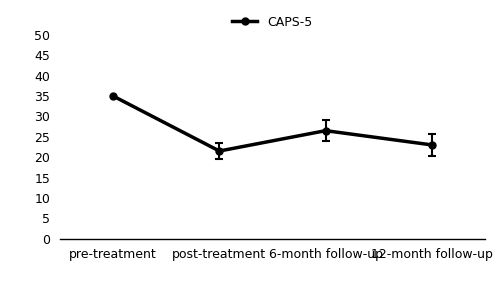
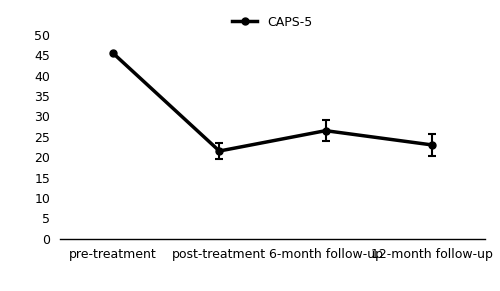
pre-treatment: 35.0 -> 45.5
